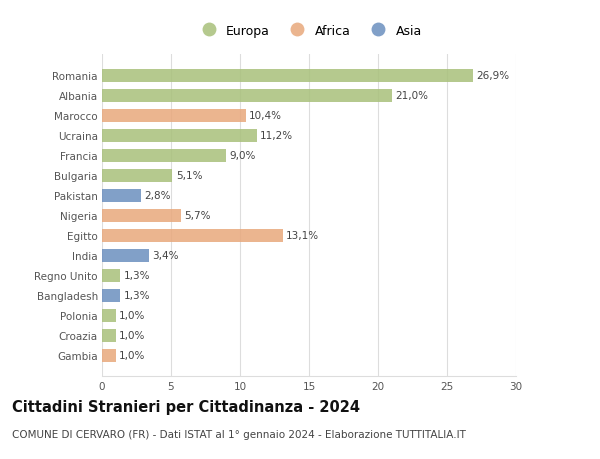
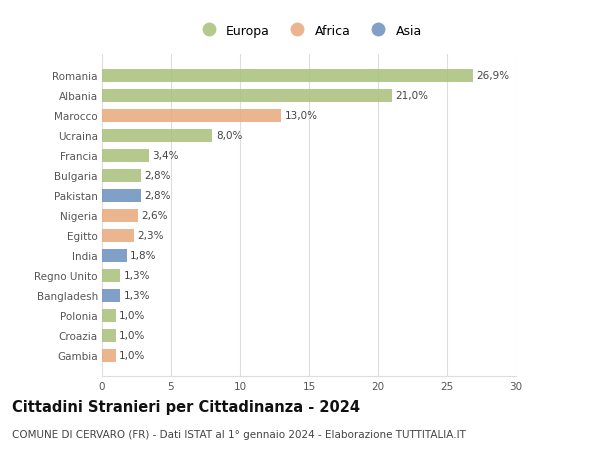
Marocco: 10,4% -> 13,0%
Ucraina: 11,2% -> 8,0%
Francia: 9,0% -> 3,4%
Bulgaria: 5,1% -> 2,8%
Nigeria: 5,7% -> 2,6%
Egitto: 13,1% -> 2,3%
India: 3,4% -> 1,8%
